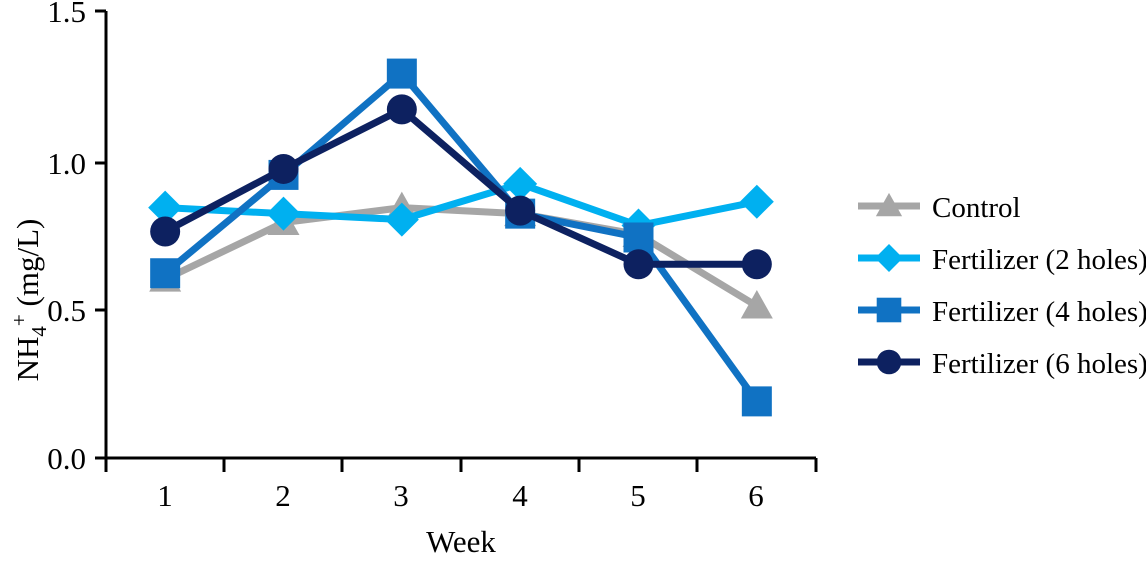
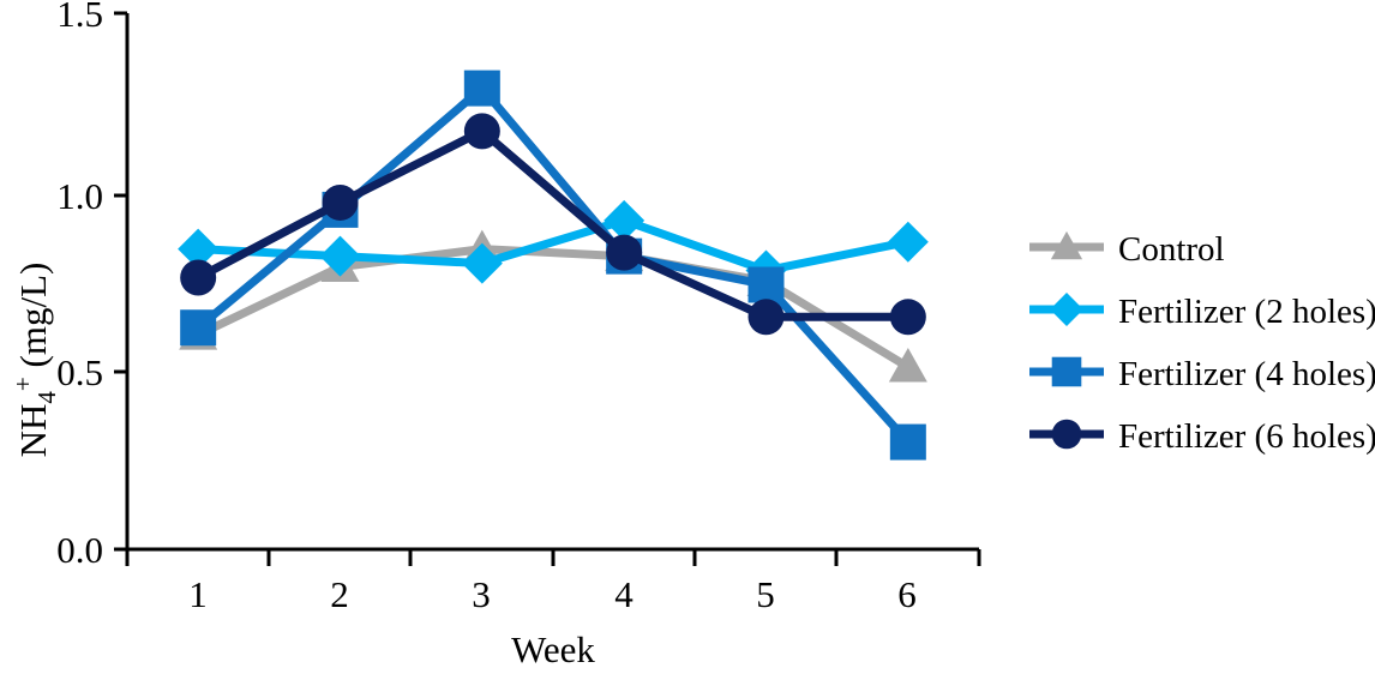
Fertilizer (4 holes)/6: 0.19 -> 0.30
